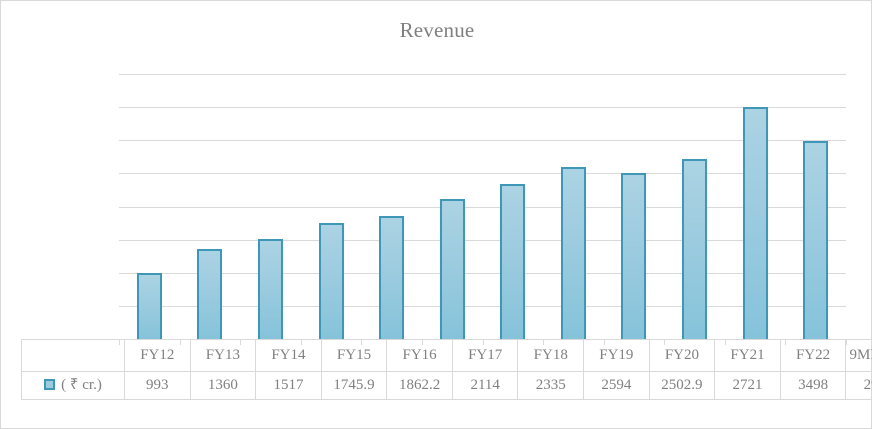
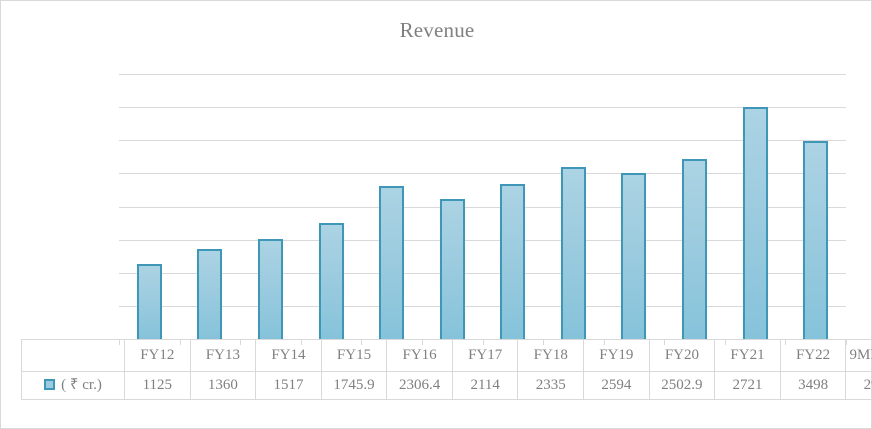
FY12: 993 -> 1125
FY16: 1862.2 -> 2306.4
